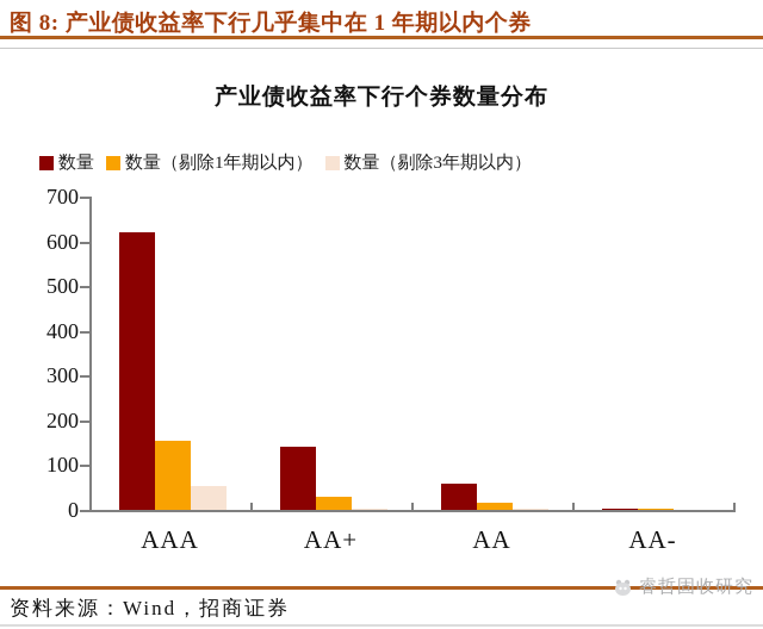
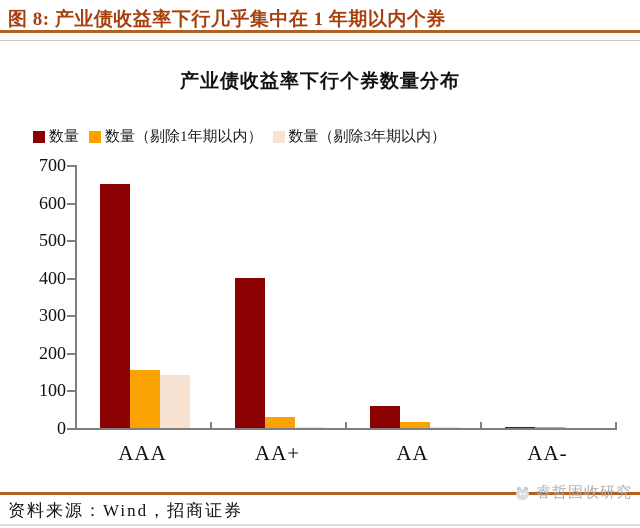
数量/AAA: 620 -> 650
数量（剔除3年期以内）/AAA: 50 -> 140
数量/AA+: 140 -> 400
